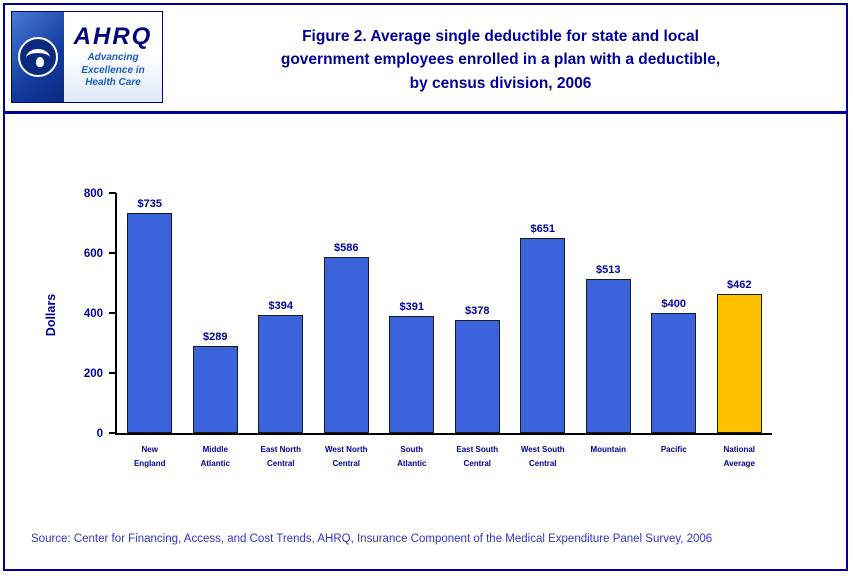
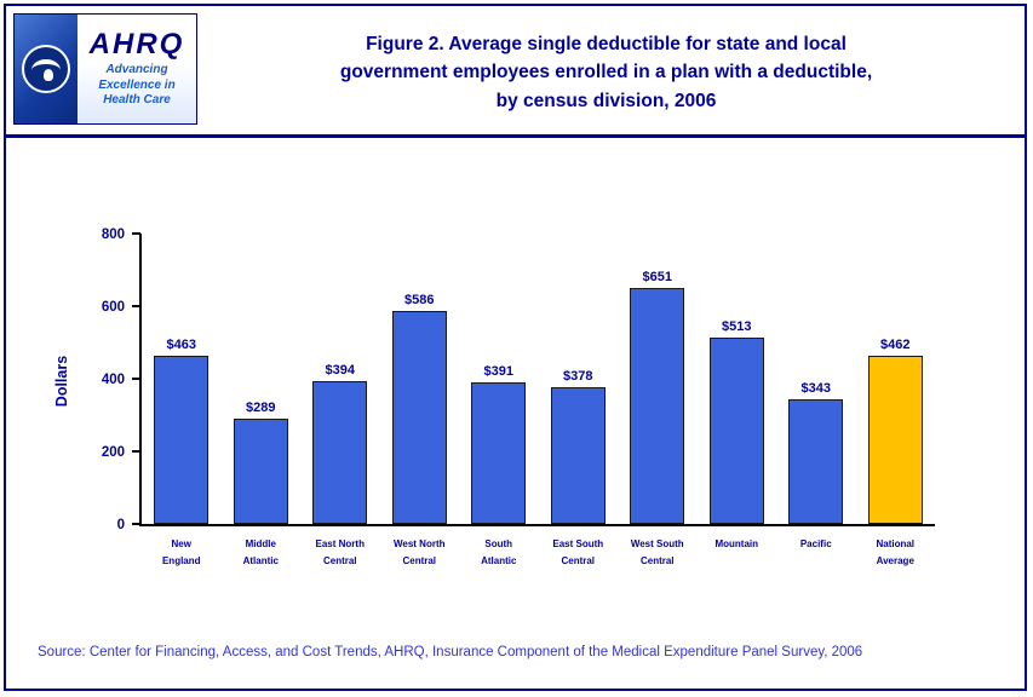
New England: $735 -> $463
Pacific: $400 -> $343
